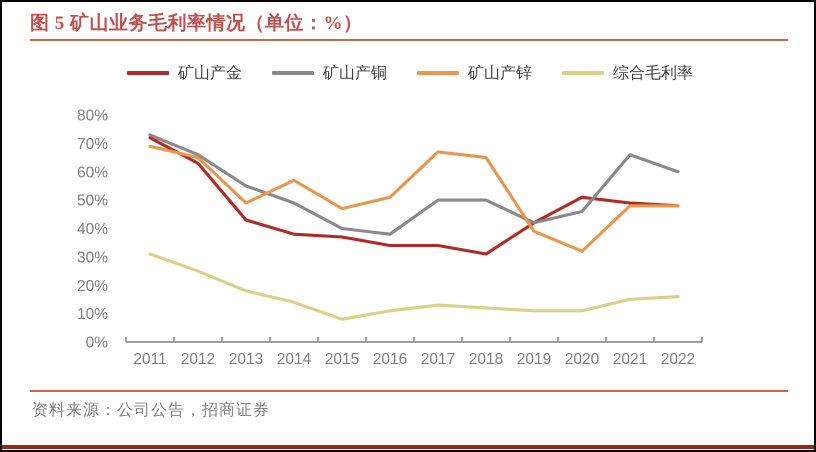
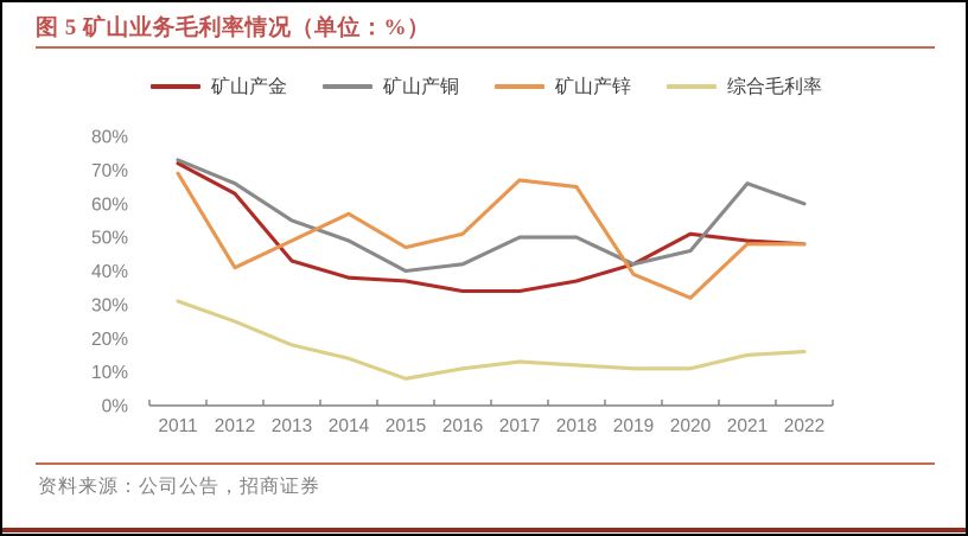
矿山产锌/2012: 65% -> 41%
矿山产铜/2016: 38% -> 42%
矿山产金/2018: 31% -> 37%
